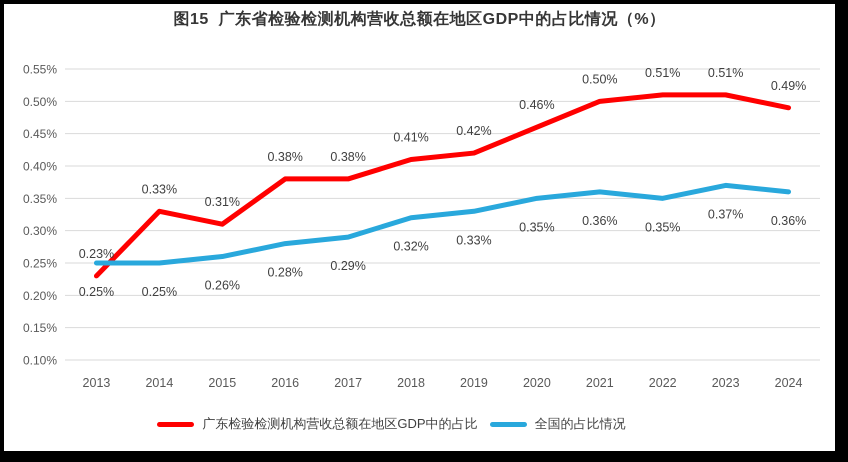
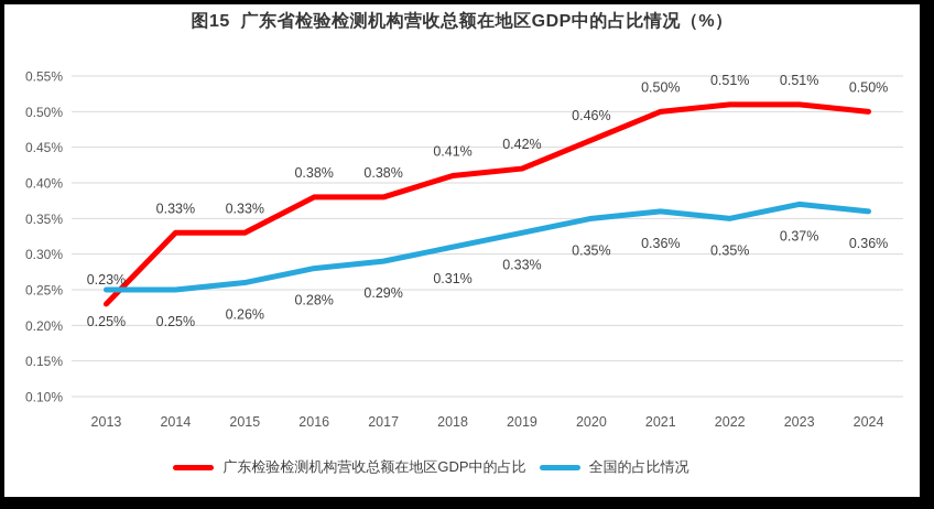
广东检验检测机构营收总额在地区GDP中的占比/2015: 0.31% -> 0.33%
全国的占比情况/2018: 0.32% -> 0.31%
广东检验检测机构营收总额在地区GDP中的占比/2024: 0.49% -> 0.50%
